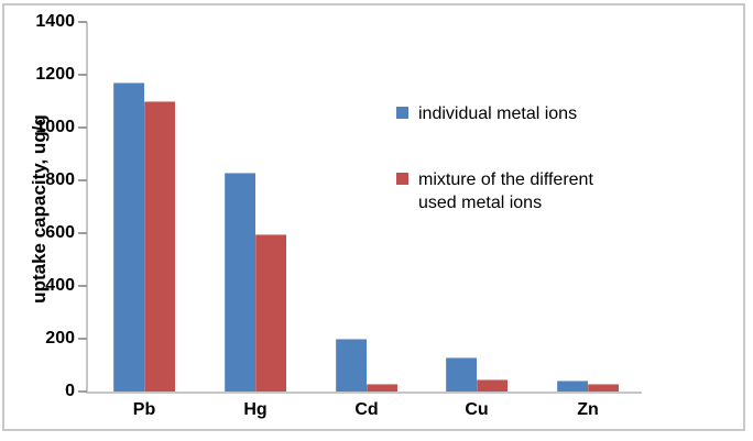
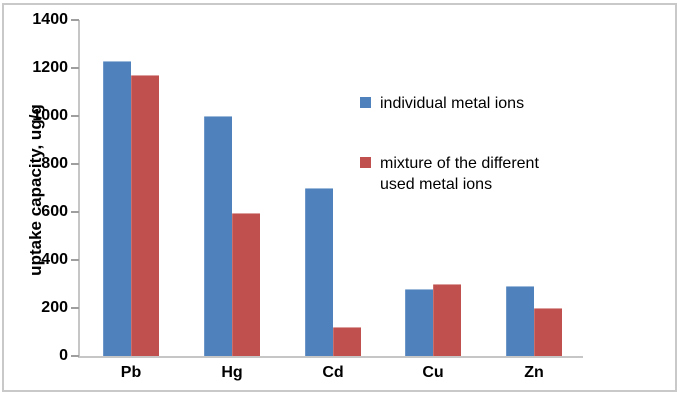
individual metal ions/Pb: 1170 -> 1230
mixture of the different used metal ions/Pb: 1100 -> 1170
individual metal ions/Hg: 830 -> 1000
individual metal ions/Cd: 200 -> 700
mixture of the different used metal ions/Cd: 30 -> 120
individual metal ions/Cu: 130 -> 280
mixture of the different used metal ions/Cu: 40 -> 300
individual metal ions/Zn: 40 -> 290
mixture of the different used metal ions/Zn: 30 -> 200
